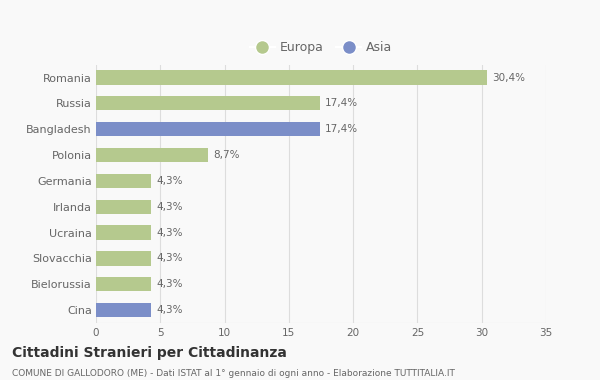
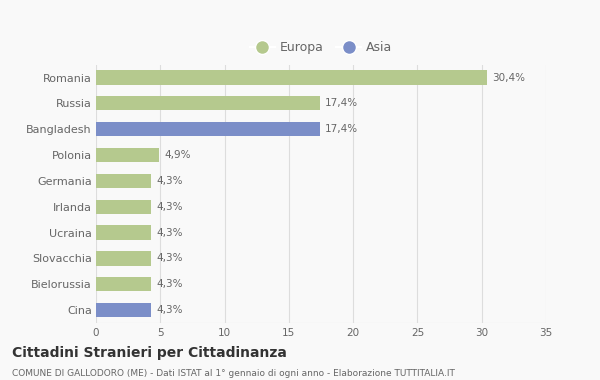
Polonia: 8,7% -> 4,9%
